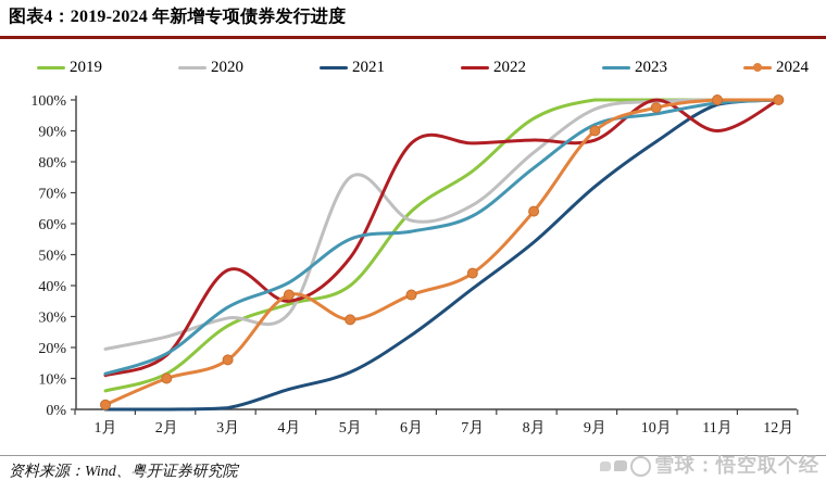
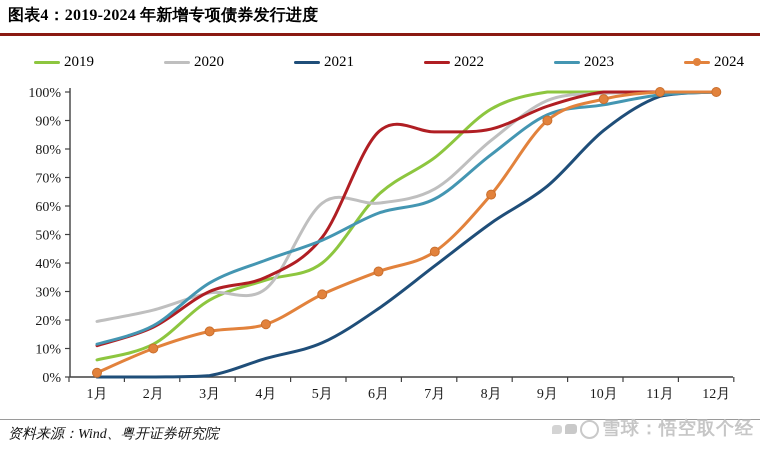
2022/3月: 45% -> 30%
2024/4月: 37% -> 18%
2020/5月: 75% -> 61%
2023/5月: 55% -> 48%
2021/9月: 72% -> 67%
2022/9月: 87% -> 95%
2022/11月: 90% -> 100%
